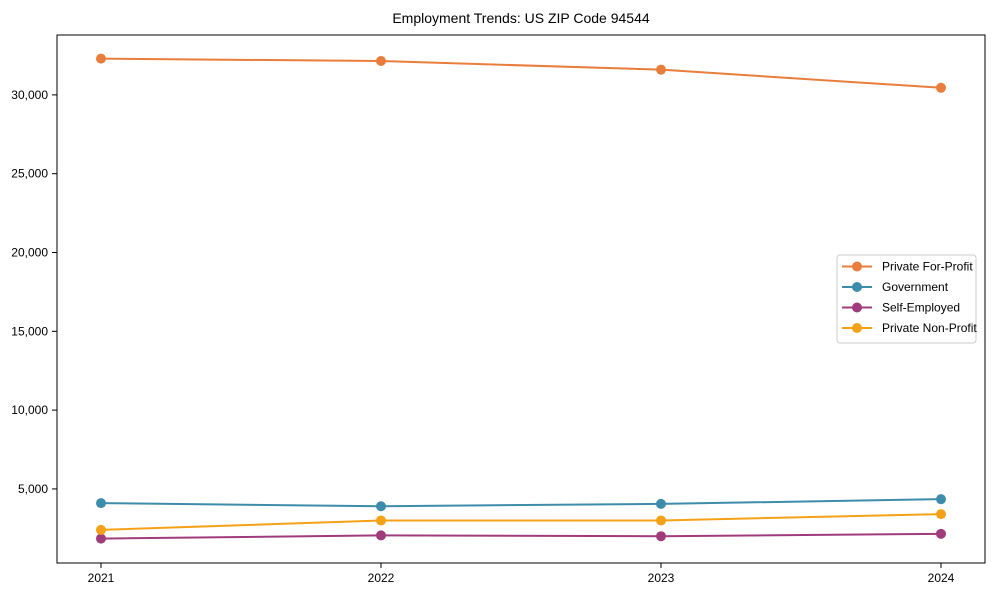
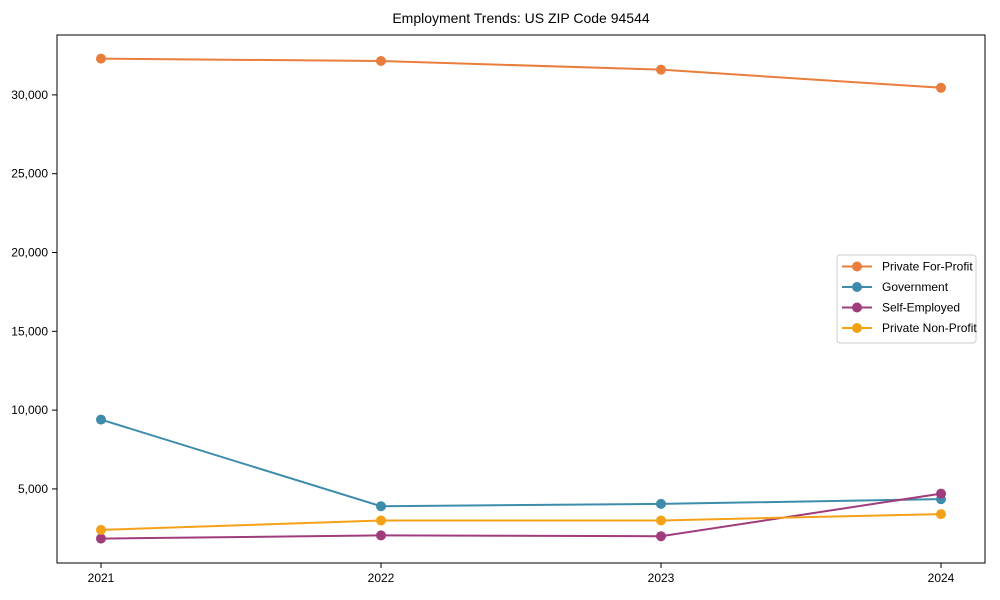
Government/2021: 4100 -> 9400
Self-Employed/2024: 2200 -> 4700
